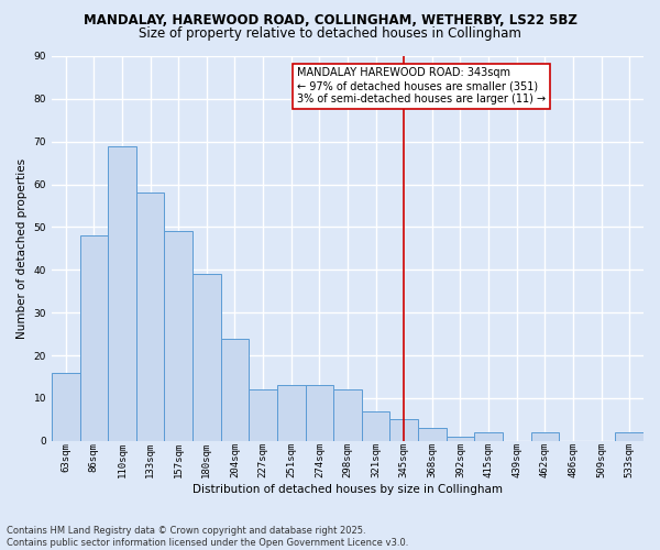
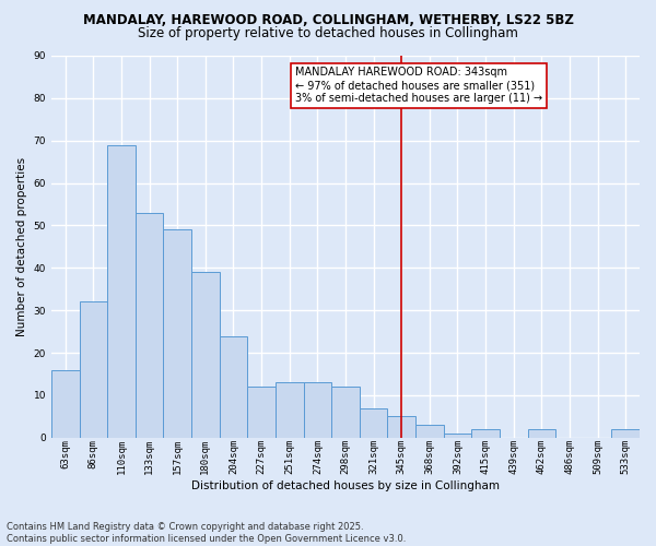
86sqm: 48 -> 32
133sqm: 58 -> 53
